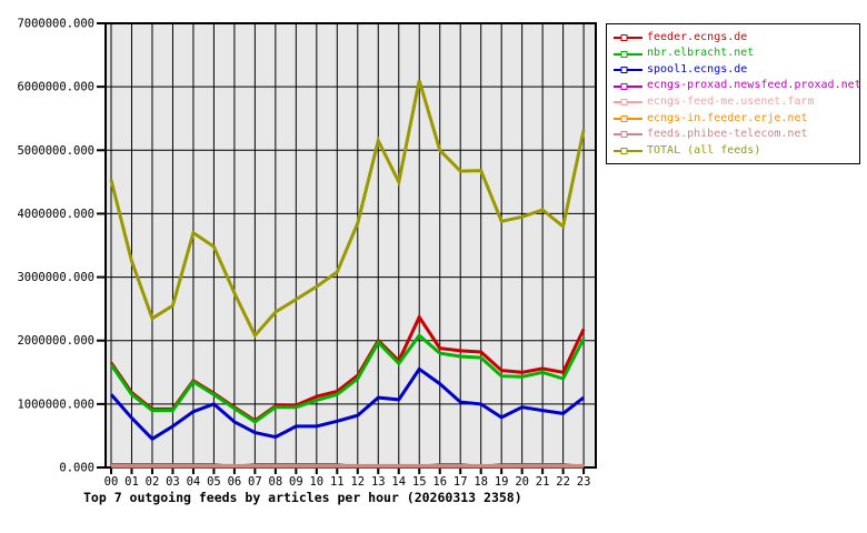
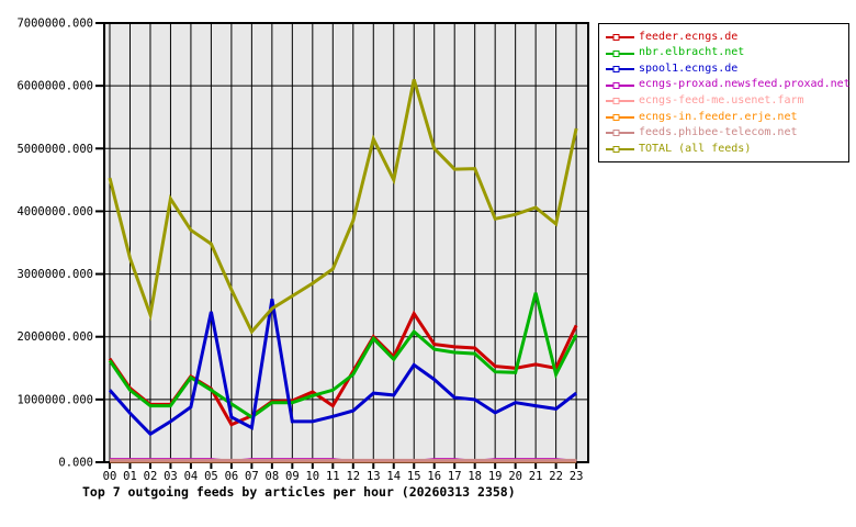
TOTAL (all feeds)/03: 2600000 -> 4200000
spool1.ecngs.de/05: 1000000 -> 2400000
feeder.ecngs.de/06: 1000000 -> 600000
spool1.ecngs.de/08: 500000 -> 2600000
feeder.ecngs.de/11: 1200000 -> 900000
nbr.elbracht.net/21: 1500000 -> 2700000
